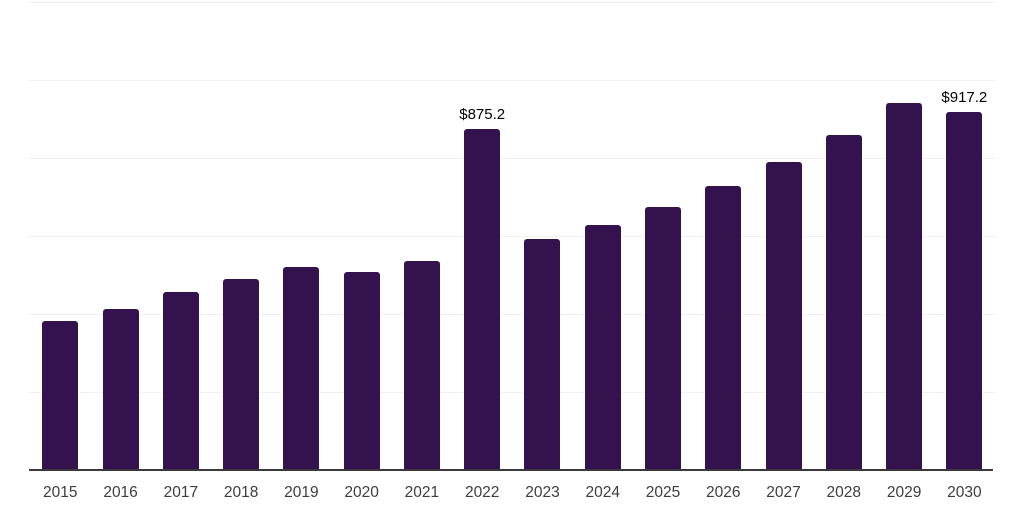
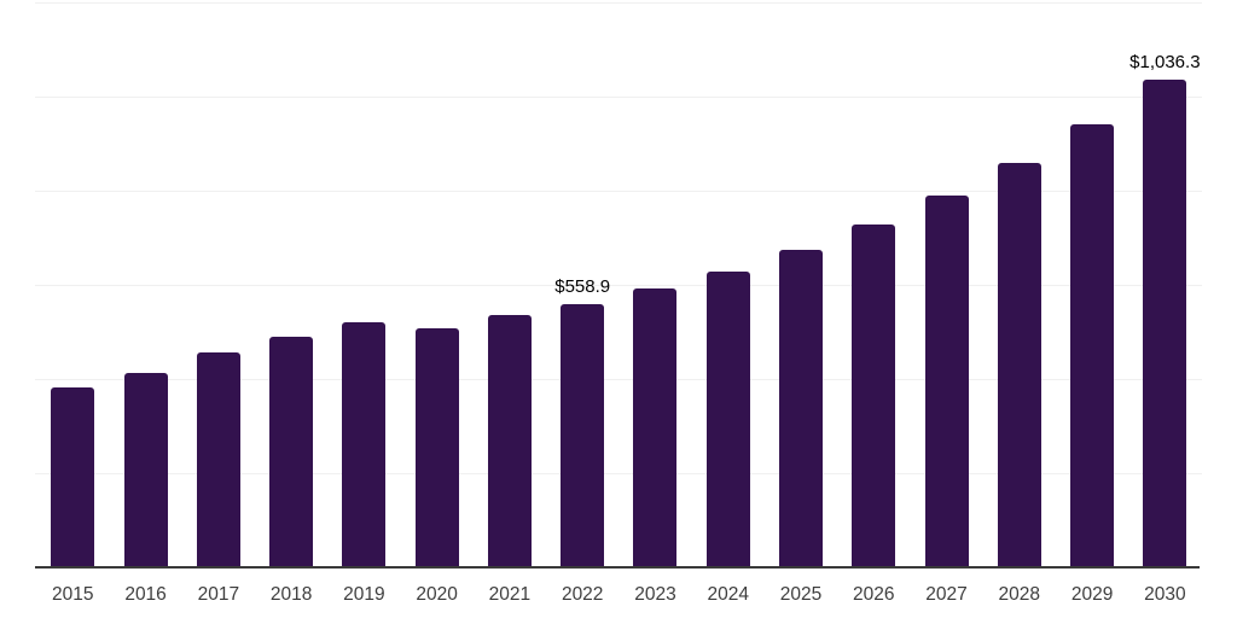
2022: $875.2 -> $558.9
2030: $917.2 -> $1,036.3
